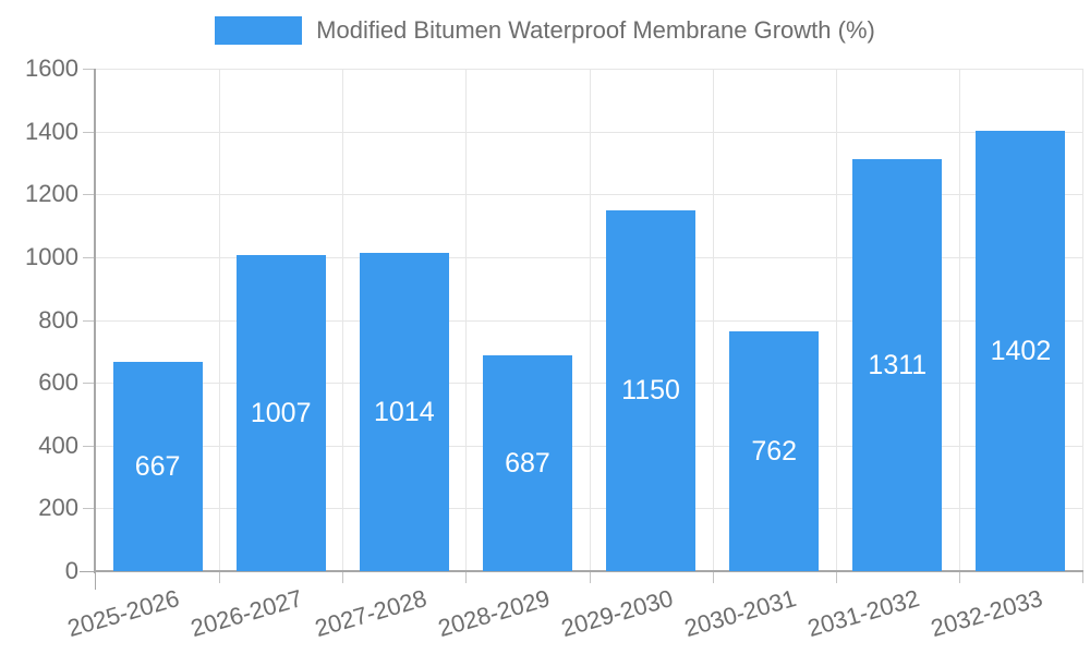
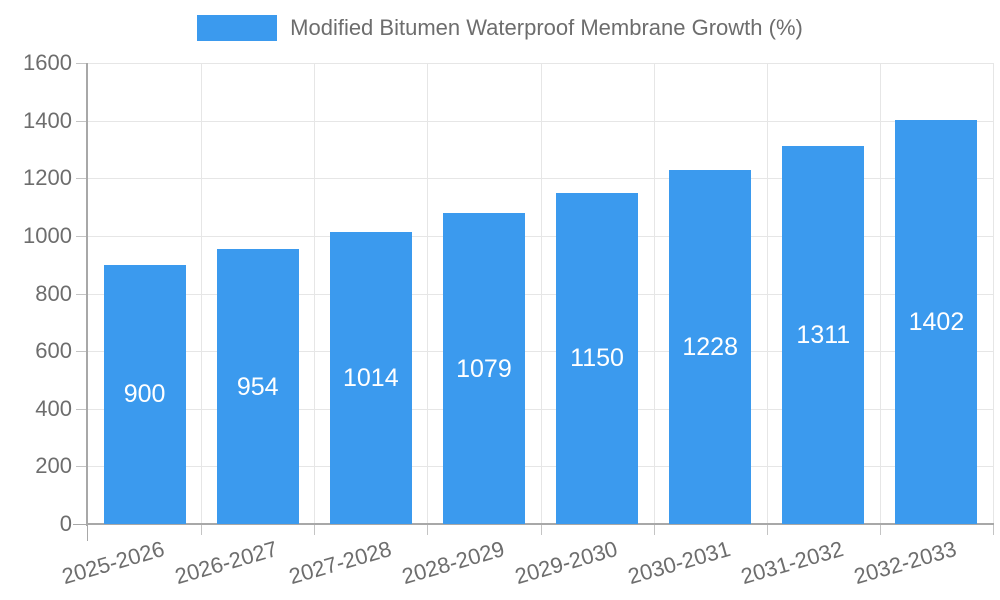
2025-2026: 667 -> 900
2026-2027: 1007 -> 954
2028-2029: 687 -> 1079
2030-2031: 762 -> 1228
